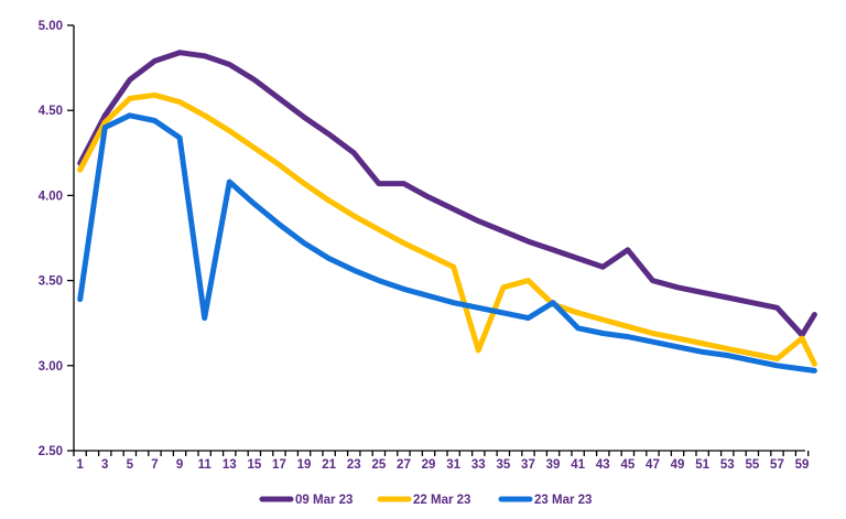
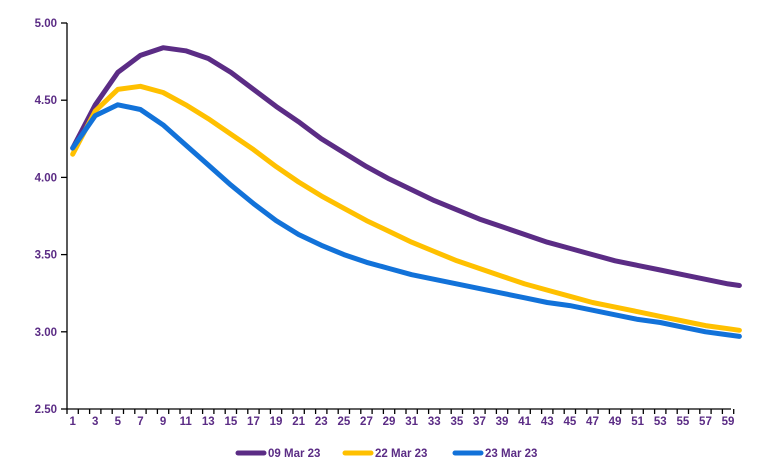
23 Mar 23/1: 3.39 -> 4.19
23 Mar 23/11: 3.28 -> 4.21
09 Mar 23/25: 4.07 -> 4.16
22 Mar 23/33: 3.09 -> 3.52
22 Mar 23/37: 3.50 -> 3.41
23 Mar 23/39: 3.37 -> 3.25
09 Mar 23/45: 3.68 -> 3.54
09 Mar 23/59: 3.18 -> 3.31
22 Mar 23/59: 3.16 -> 3.02
